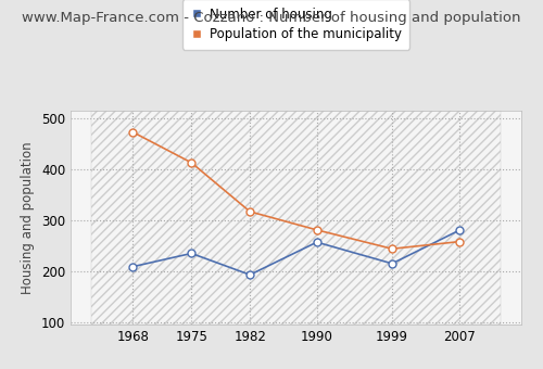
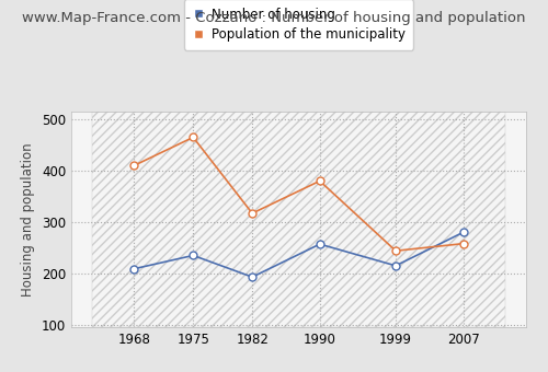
Population of the municipality/1968: 473 -> 410
Population of the municipality/1975: 413 -> 465
Population of the municipality/1990: 281 -> 380
